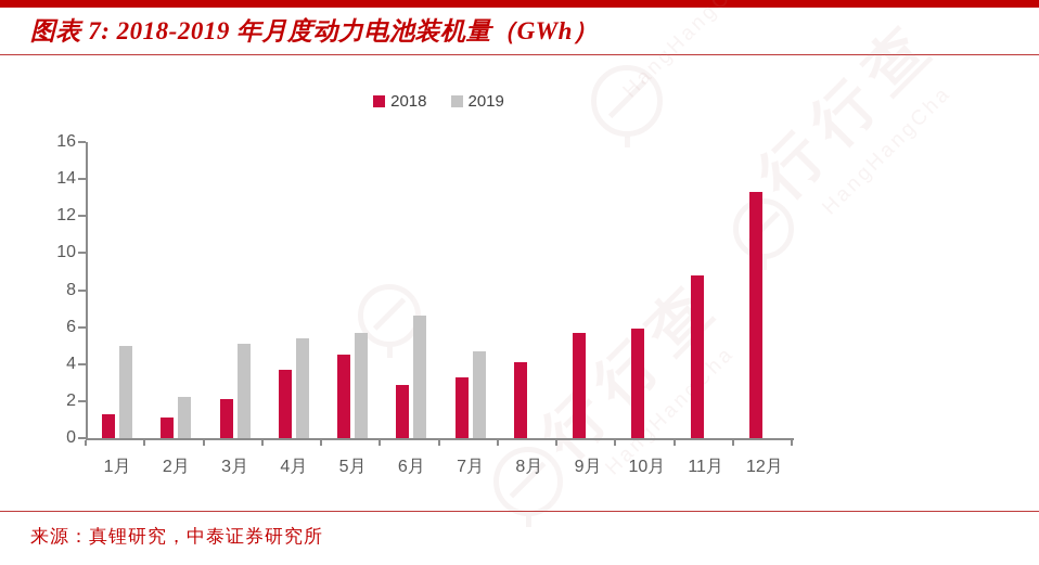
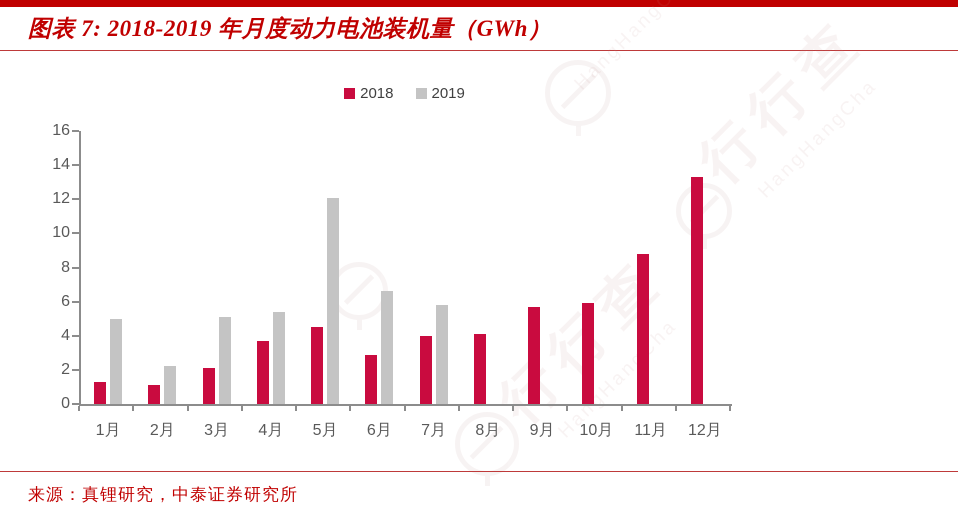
2019/5月: 5.7 -> 12.1
2018/7月: 3.3 -> 4.0
2019/7月: 4.7 -> 5.8
